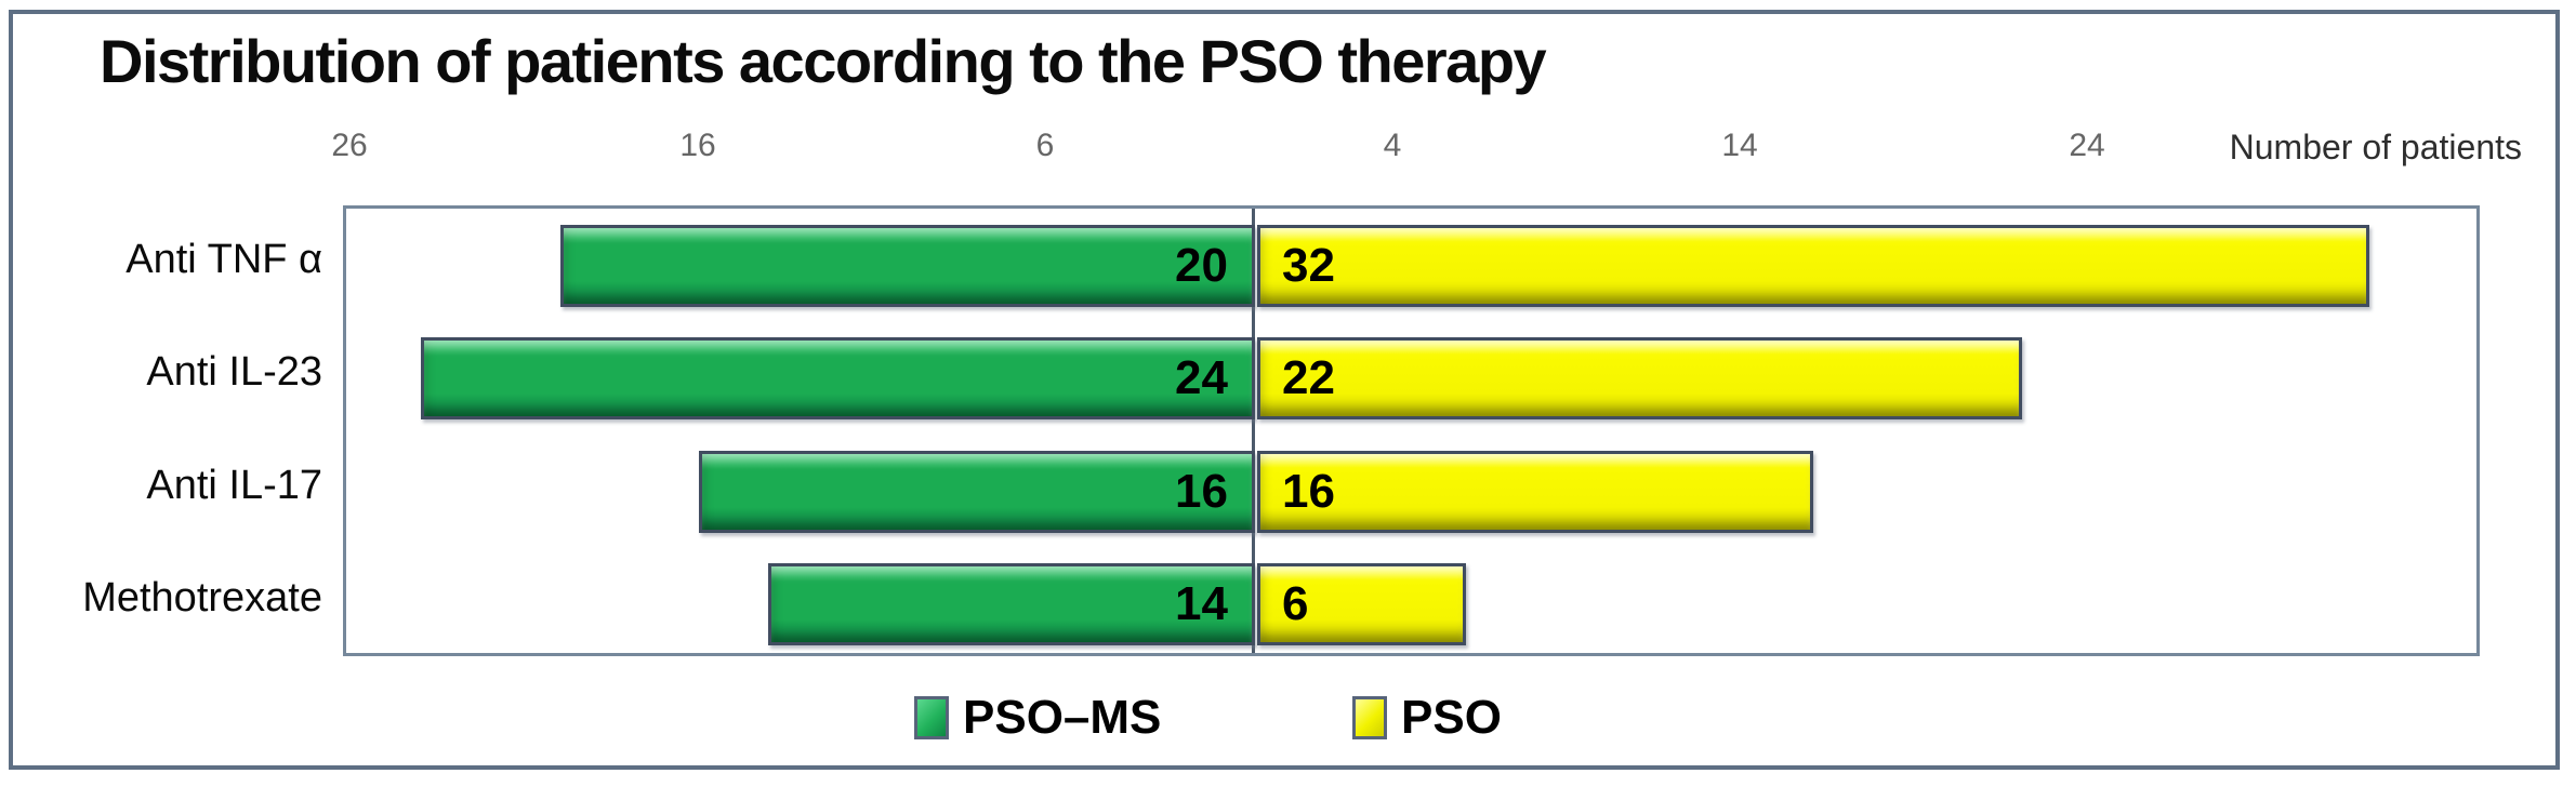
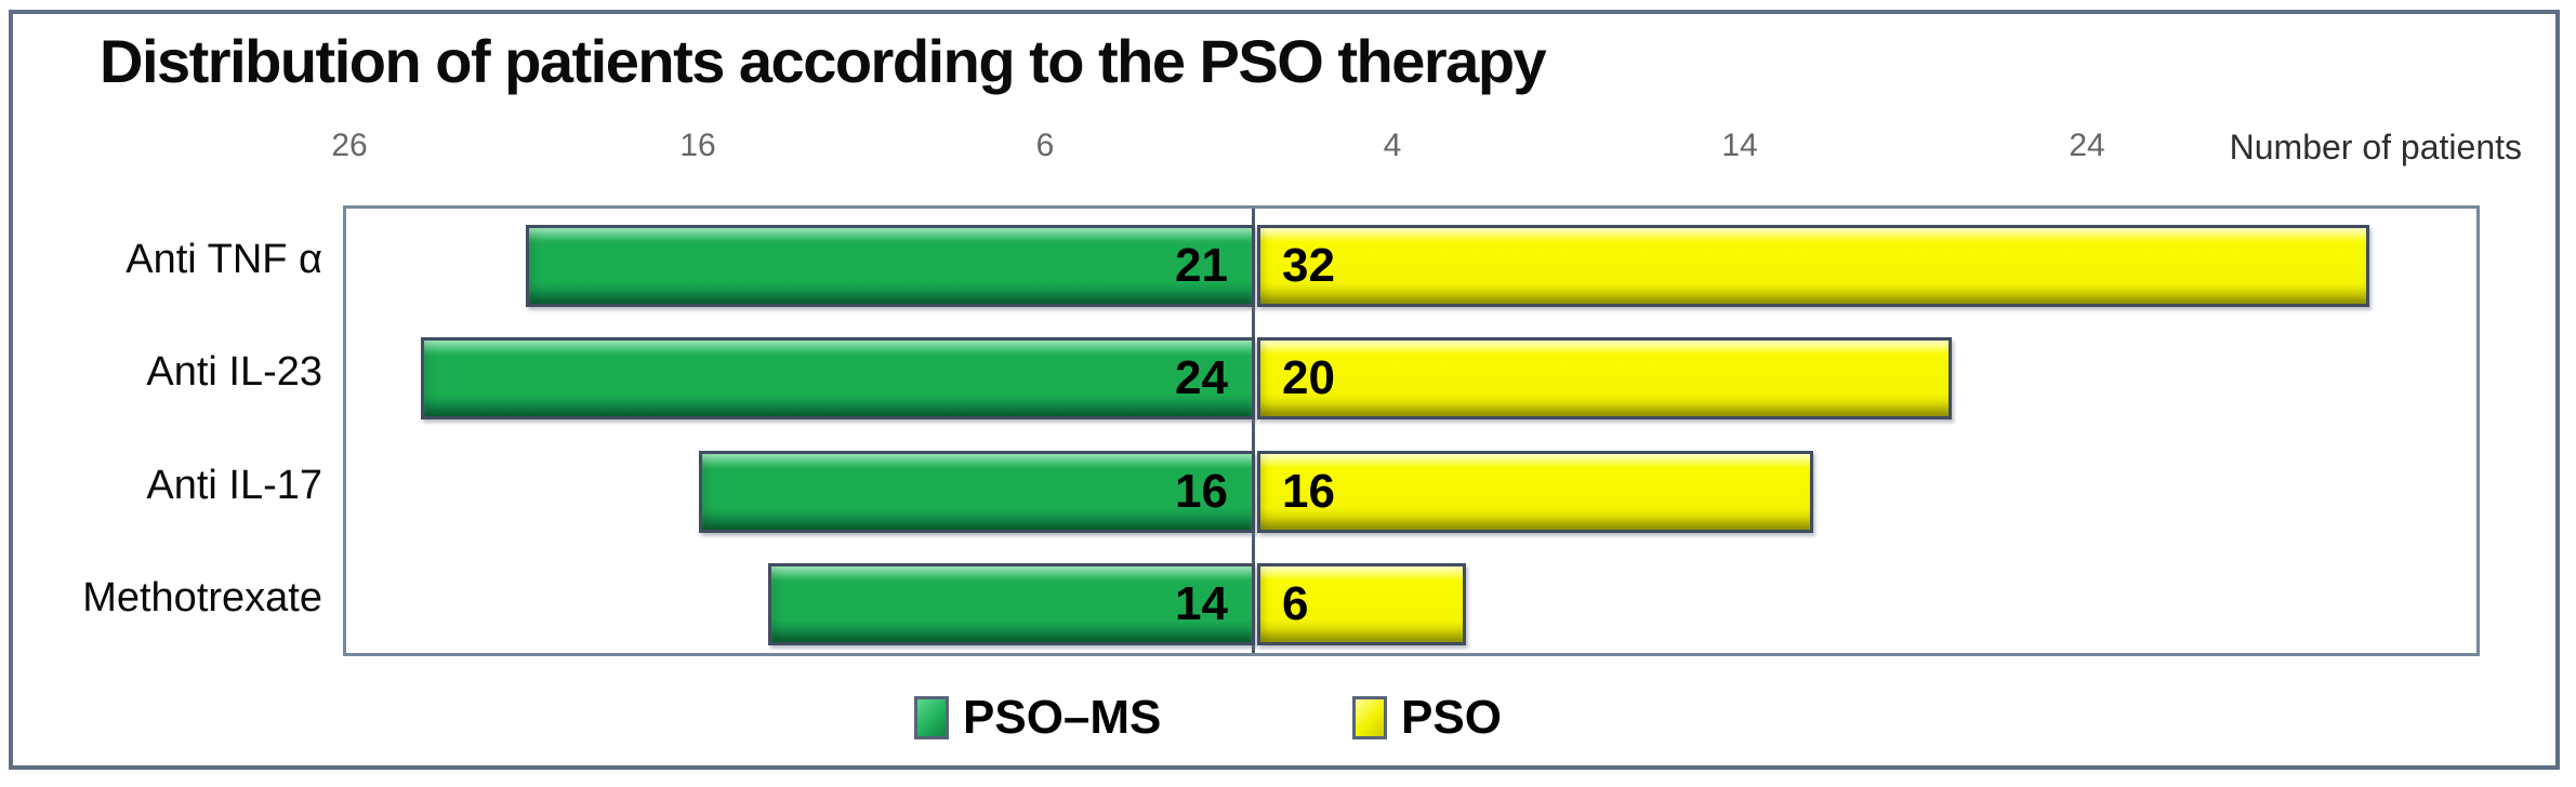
PSO–MS/Anti TNF α: 20 -> 21
PSO/Anti IL-23: 22 -> 20
